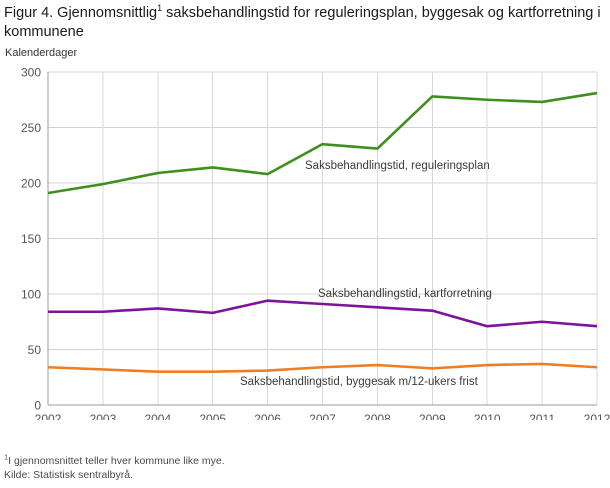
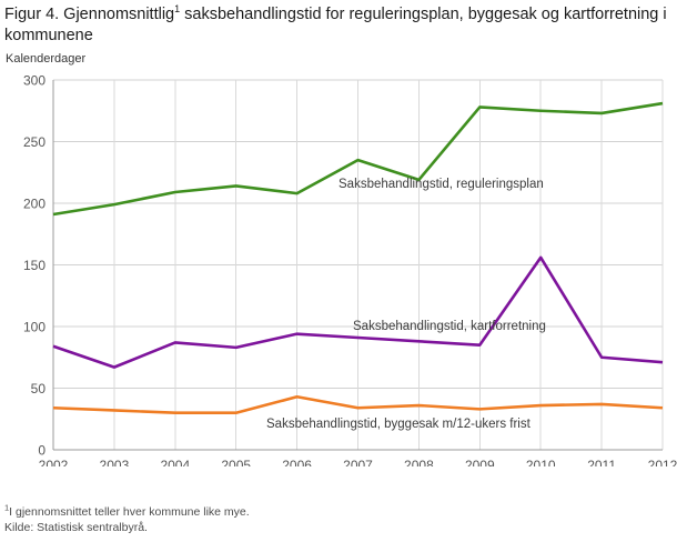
Saksbehandlingstid, kartforretning/2003: 84 -> 67
Saksbehandlingstid, byggesak m/12-ukers frist/2006: 31 -> 43
Saksbehandlingstid, reguleringsplan/2008: 231 -> 219
Saksbehandlingstid, kartforretning/2010: 71 -> 156
